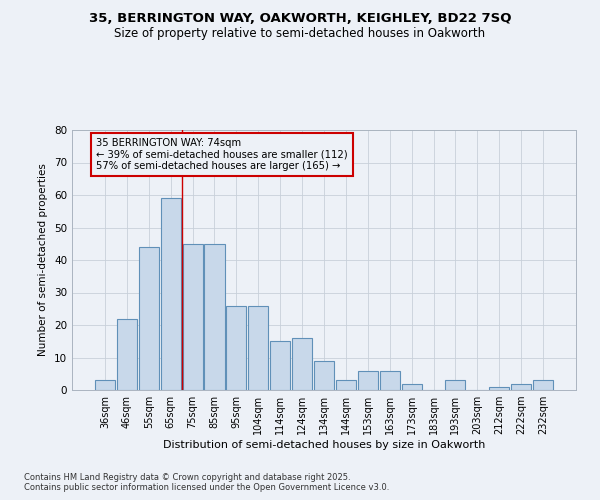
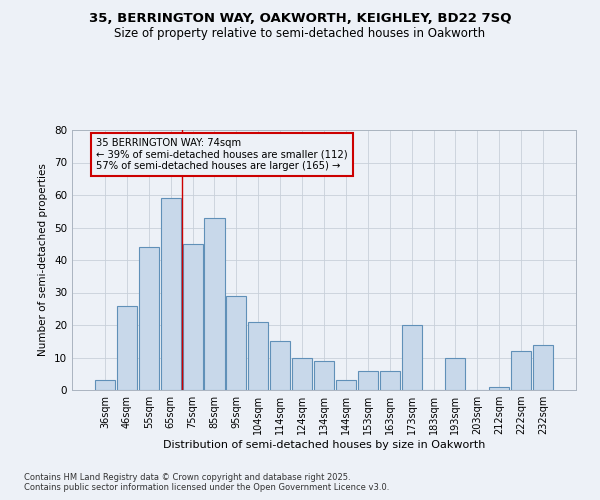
46sqm: 22 -> 26
85sqm: 45 -> 53
95sqm: 26 -> 29
104sqm: 26 -> 21
124sqm: 16 -> 10
173sqm: 2 -> 20
193sqm: 3 -> 10
222sqm: 2 -> 12
232sqm: 3 -> 14
